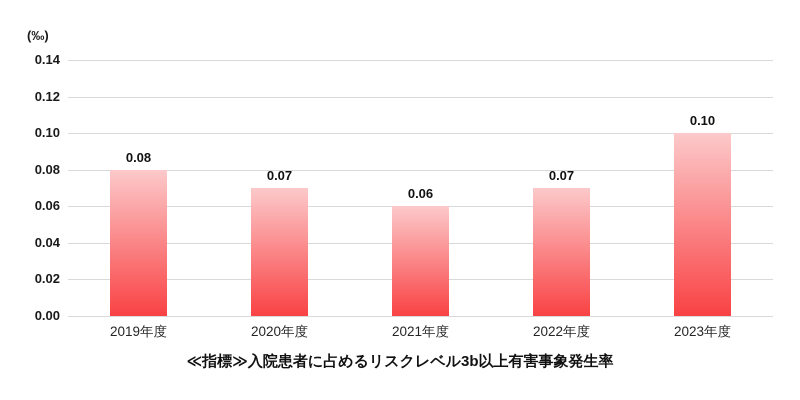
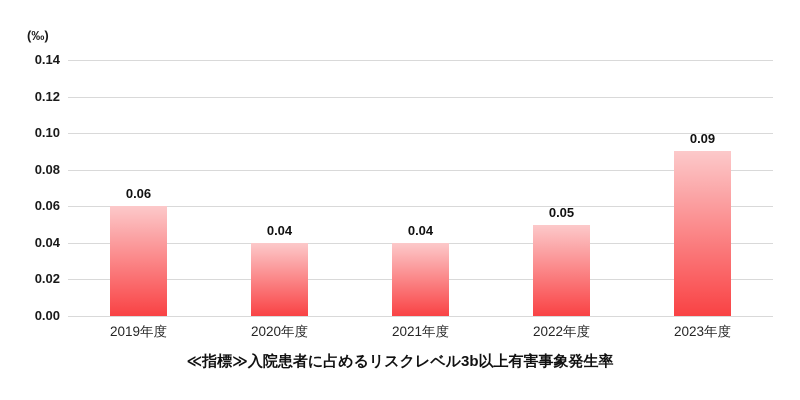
2019年度: 0.08 -> 0.06
2020年度: 0.07 -> 0.04
2021年度: 0.06 -> 0.04
2022年度: 0.07 -> 0.05
2023年度: 0.10 -> 0.09
